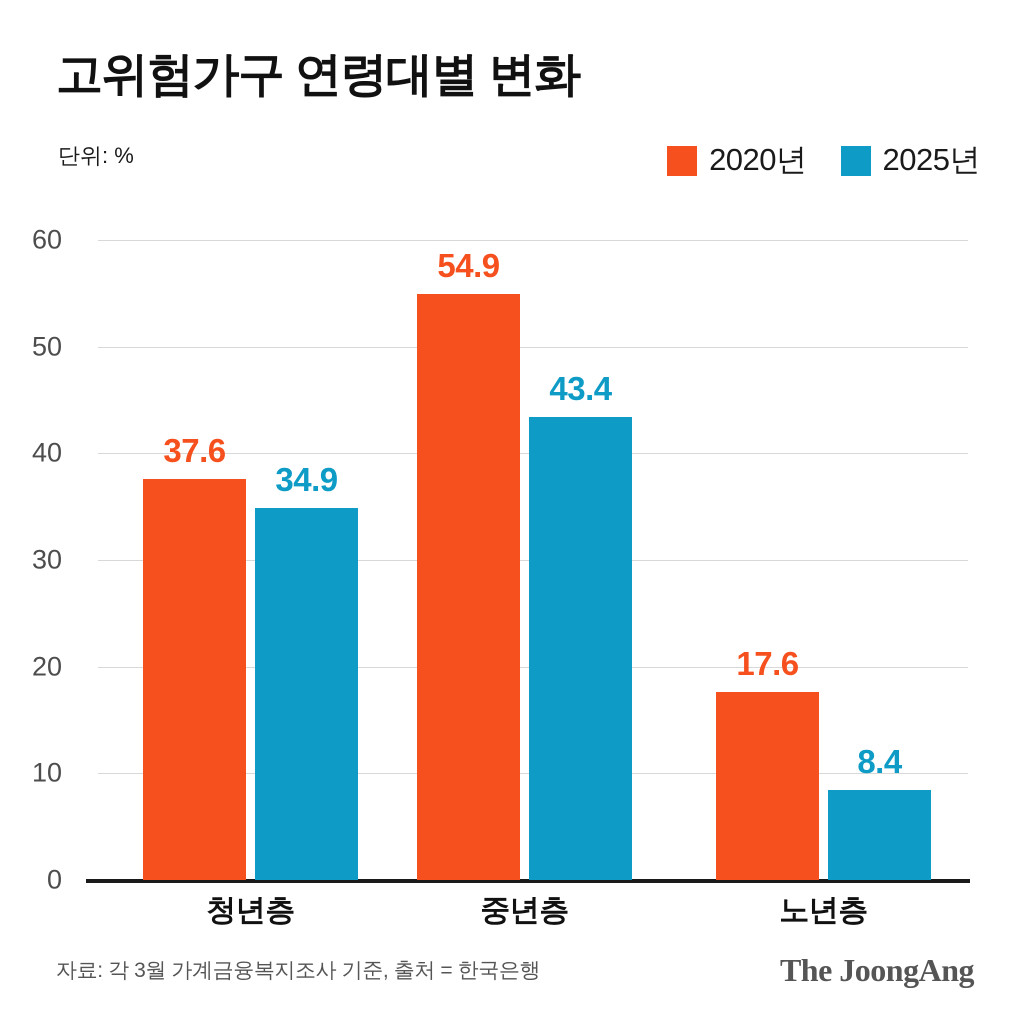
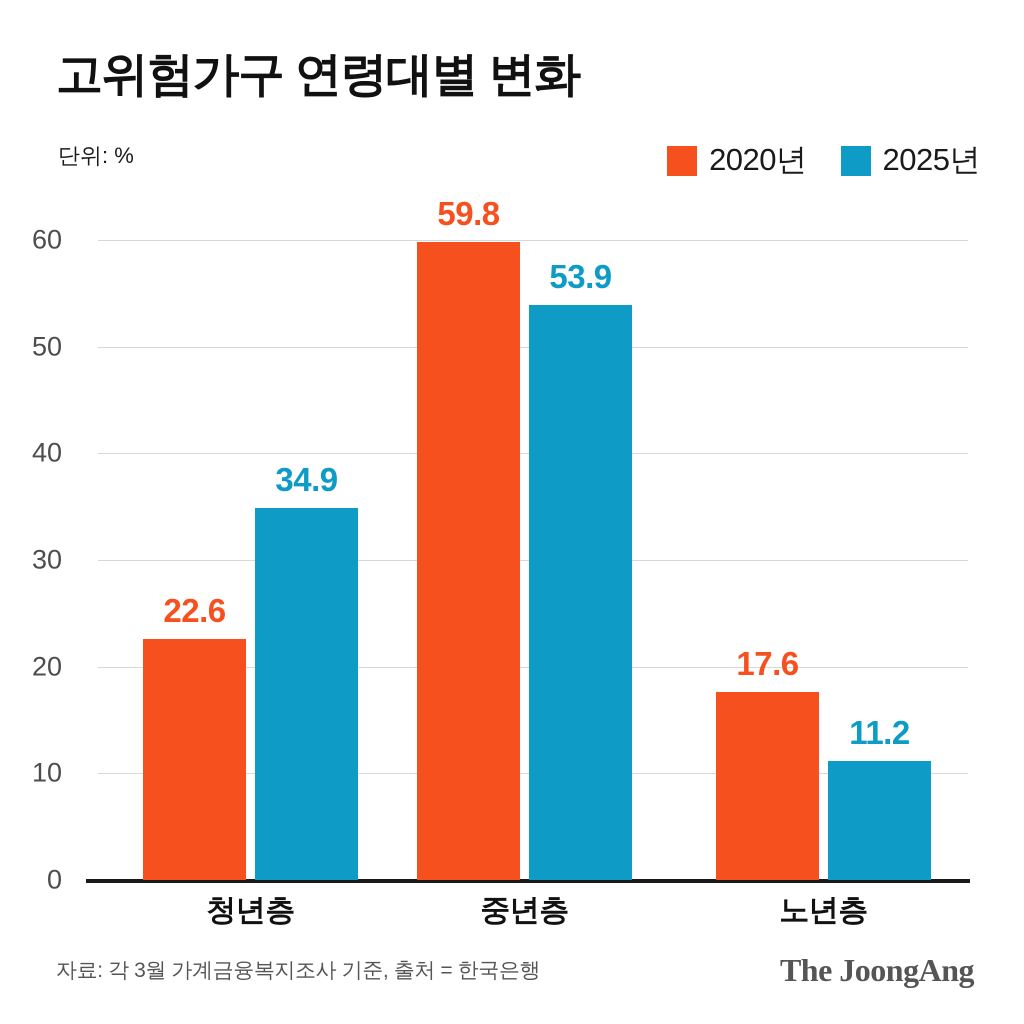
2020년/청년층: 37.6 -> 22.6
2020년/중년층: 54.9 -> 59.8
2025년/중년층: 43.4 -> 53.9
2025년/노년층: 8.4 -> 11.2
